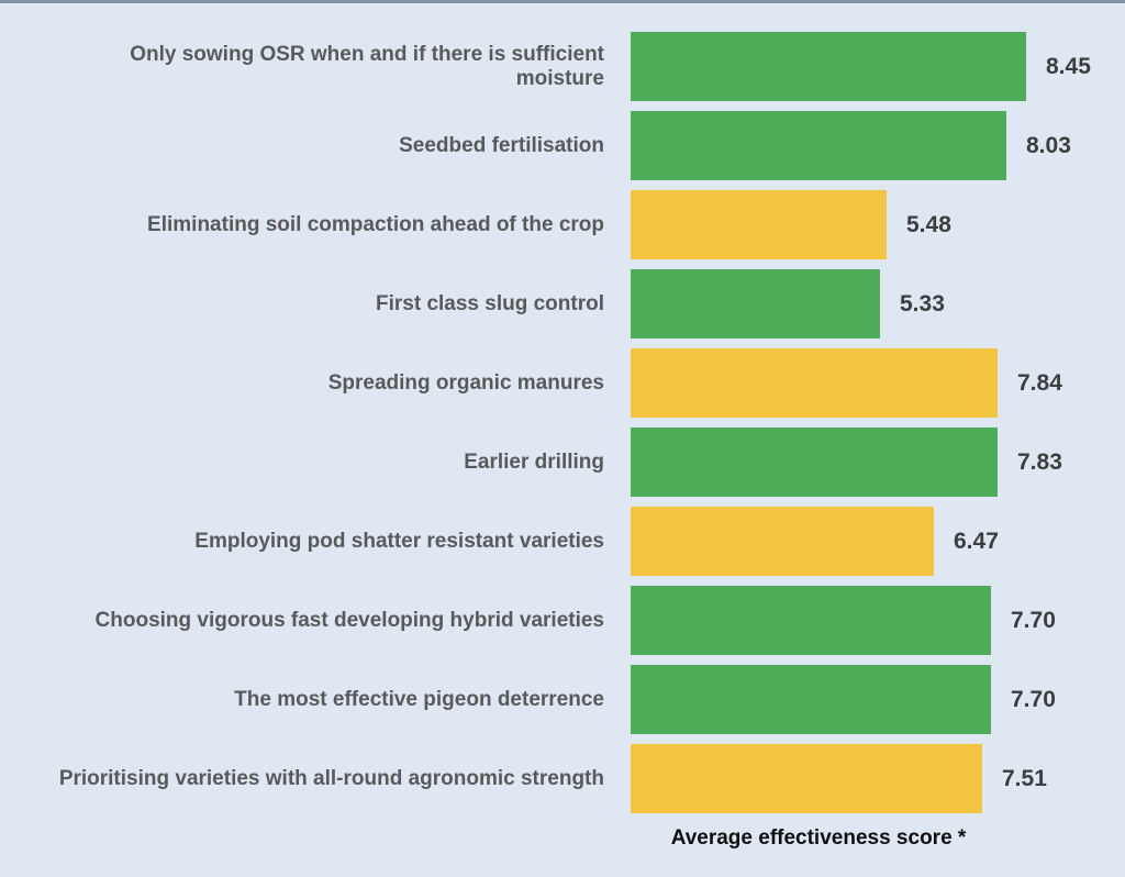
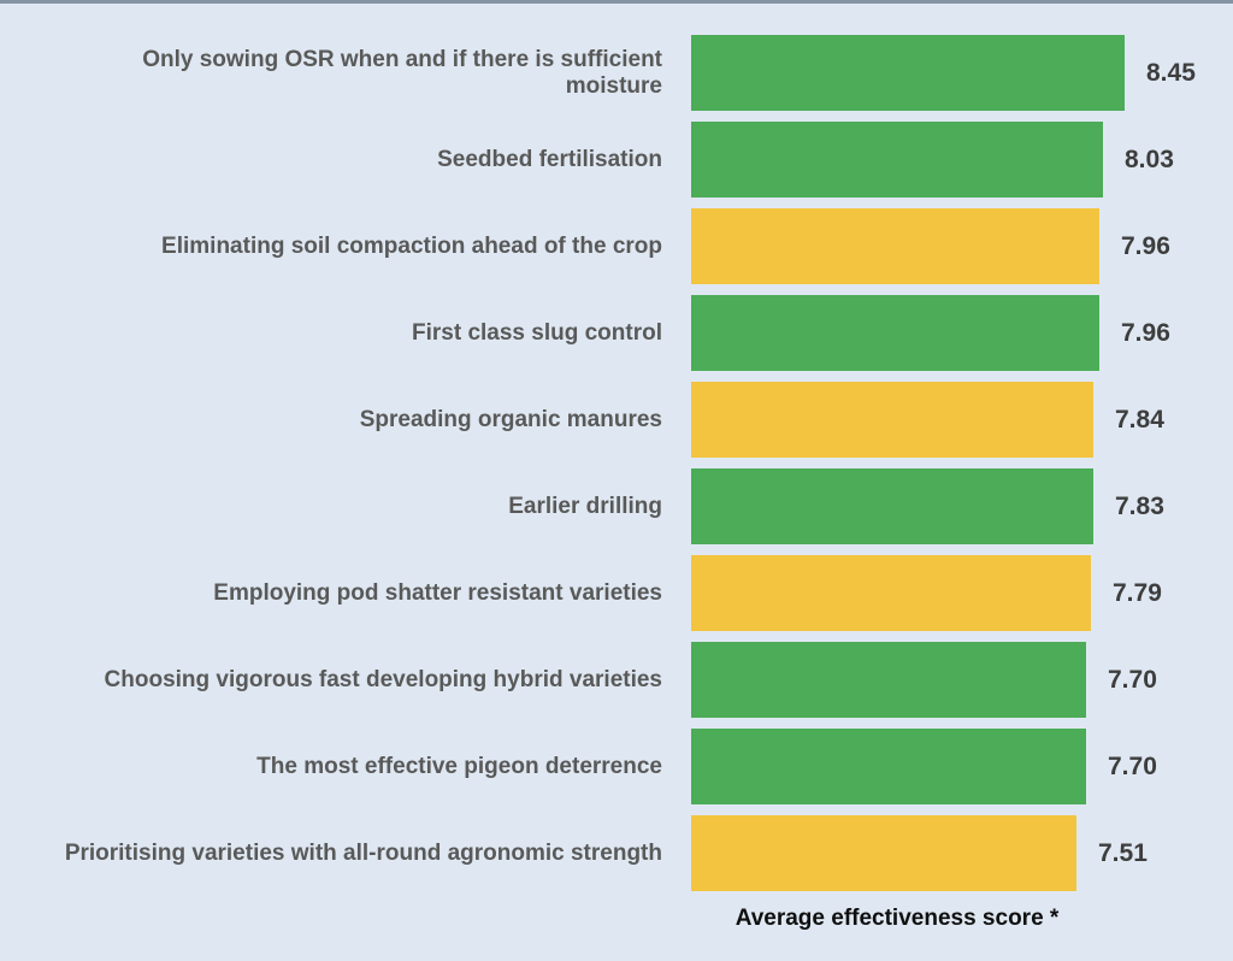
Eliminating soil compaction ahead of the crop: 5.48 -> 7.96
First class slug control: 5.33 -> 7.96
Employing pod shatter resistant varieties: 6.47 -> 7.79
